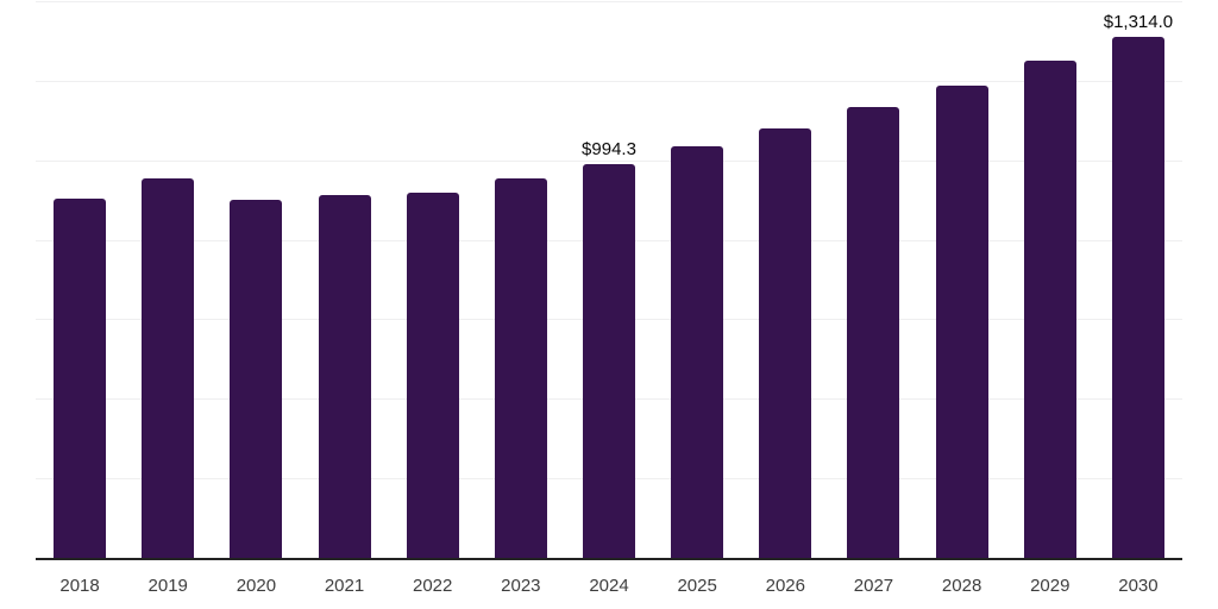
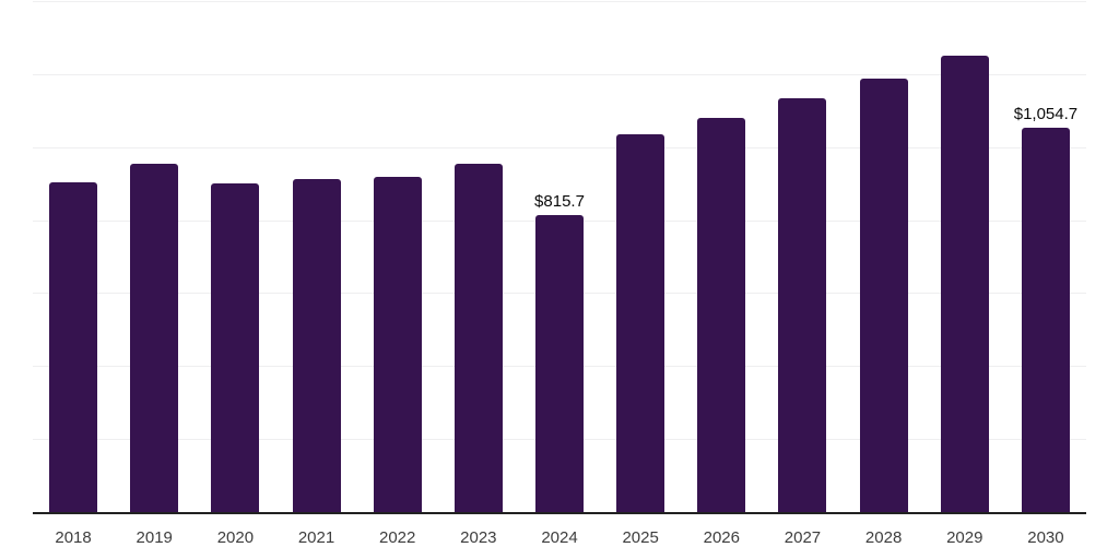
2024: $994.3 -> $815.7
2030: $1,314.0 -> $1,054.7
